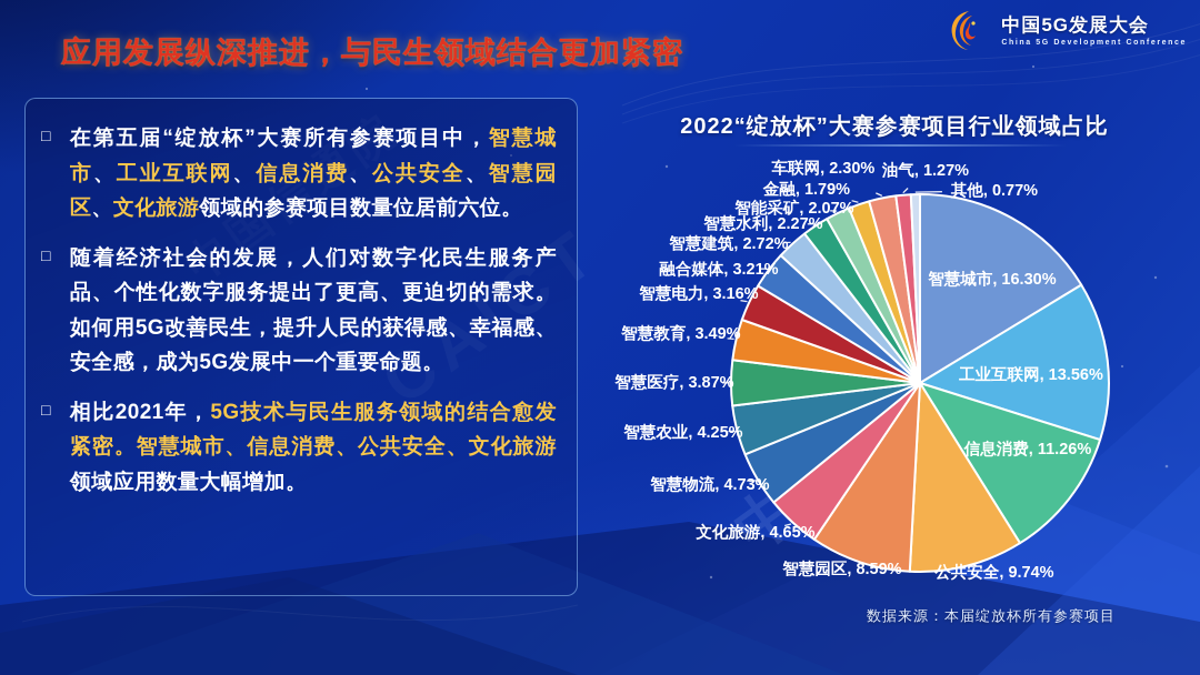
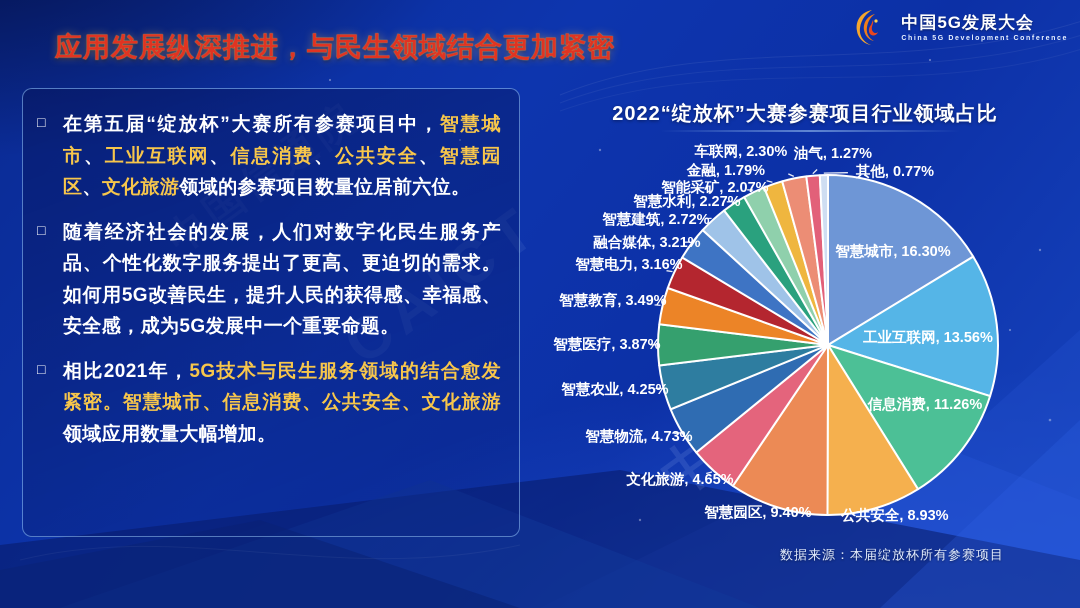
公共安全: 9.74% -> 8.93%
智慧园区: 8.59% -> 9.40%
